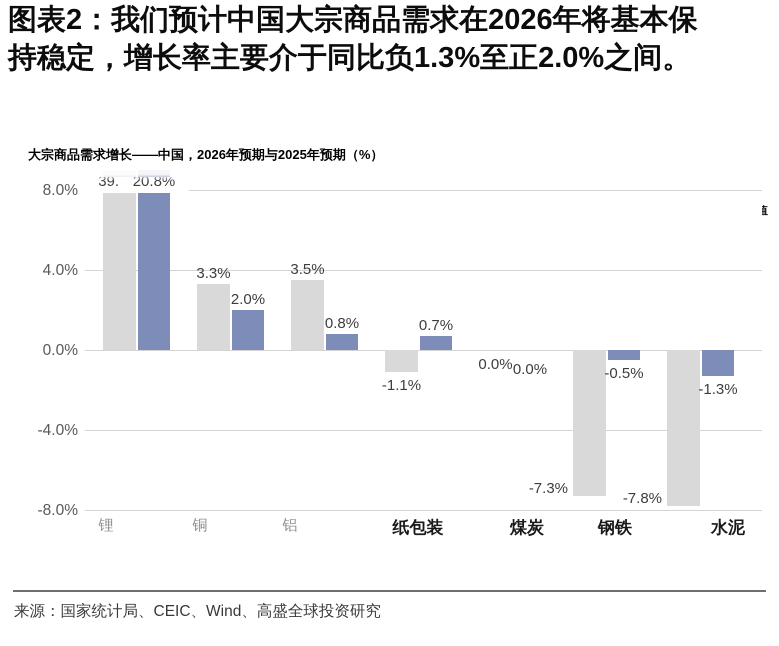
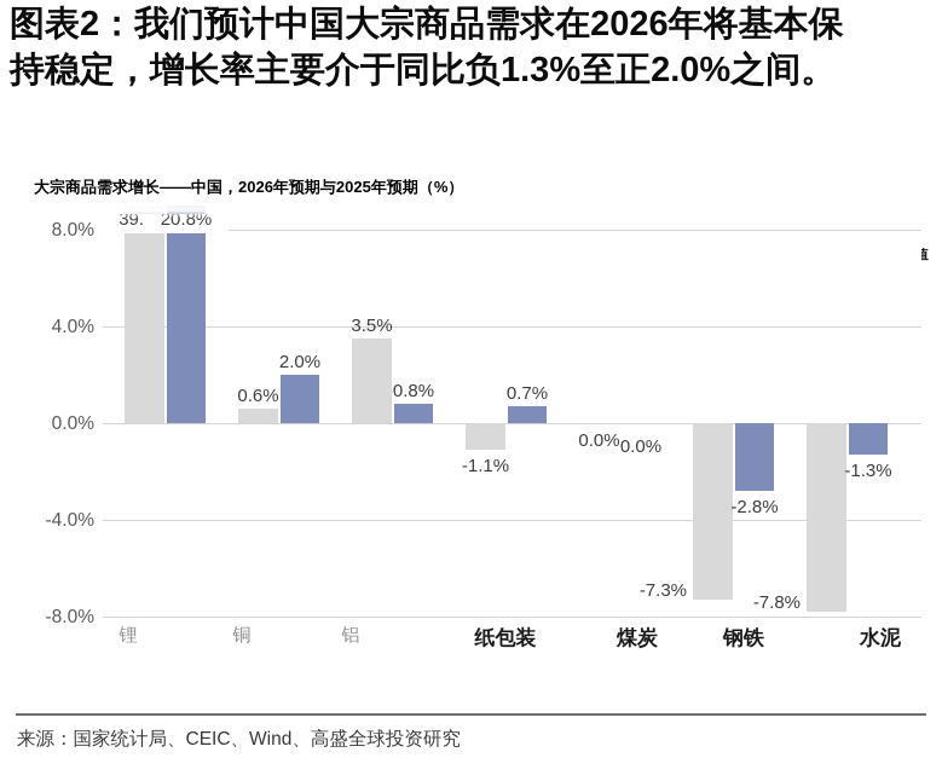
2025年预测值/铜: 3.3% -> 0.6%
2026年预测值/钢铁: -0.5% -> -2.8%
